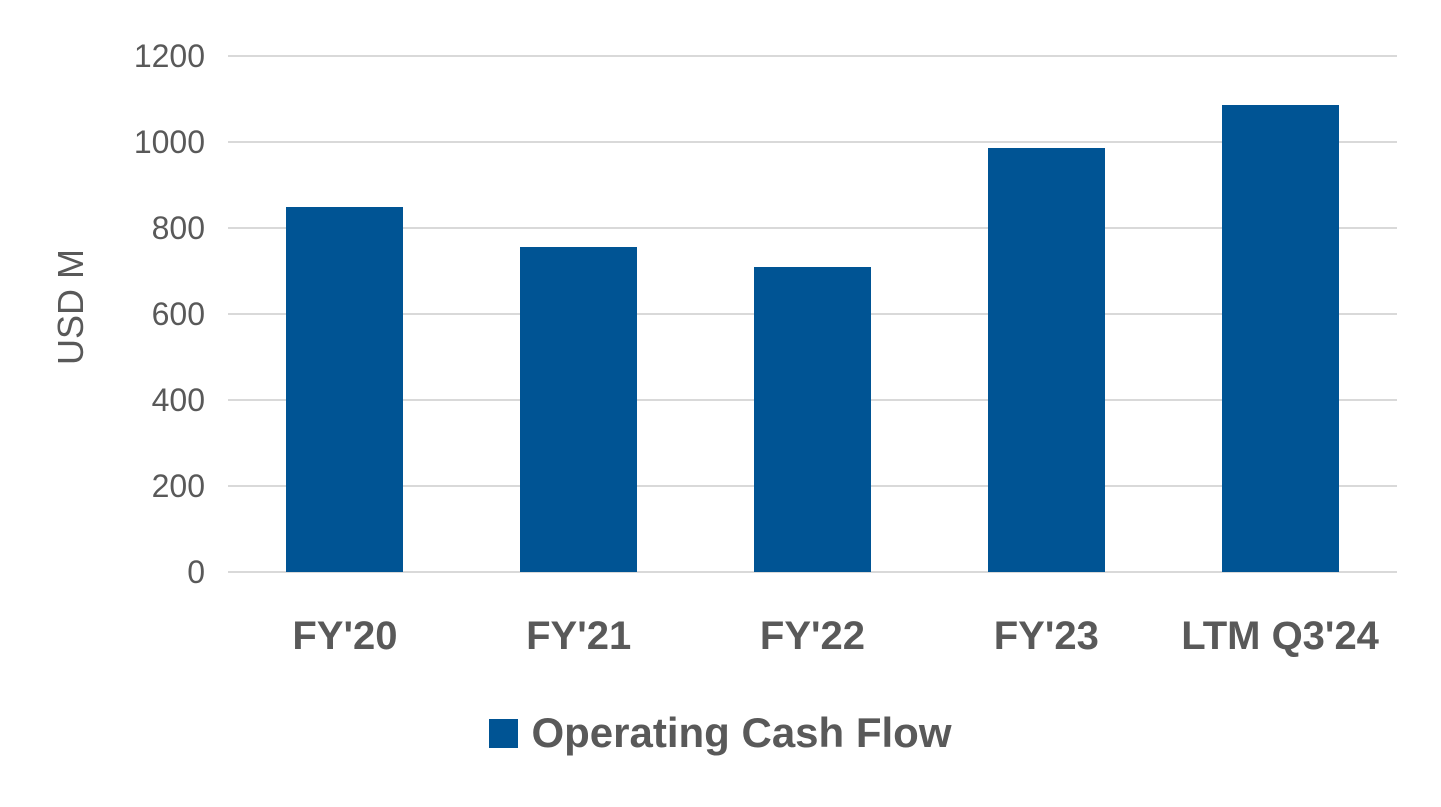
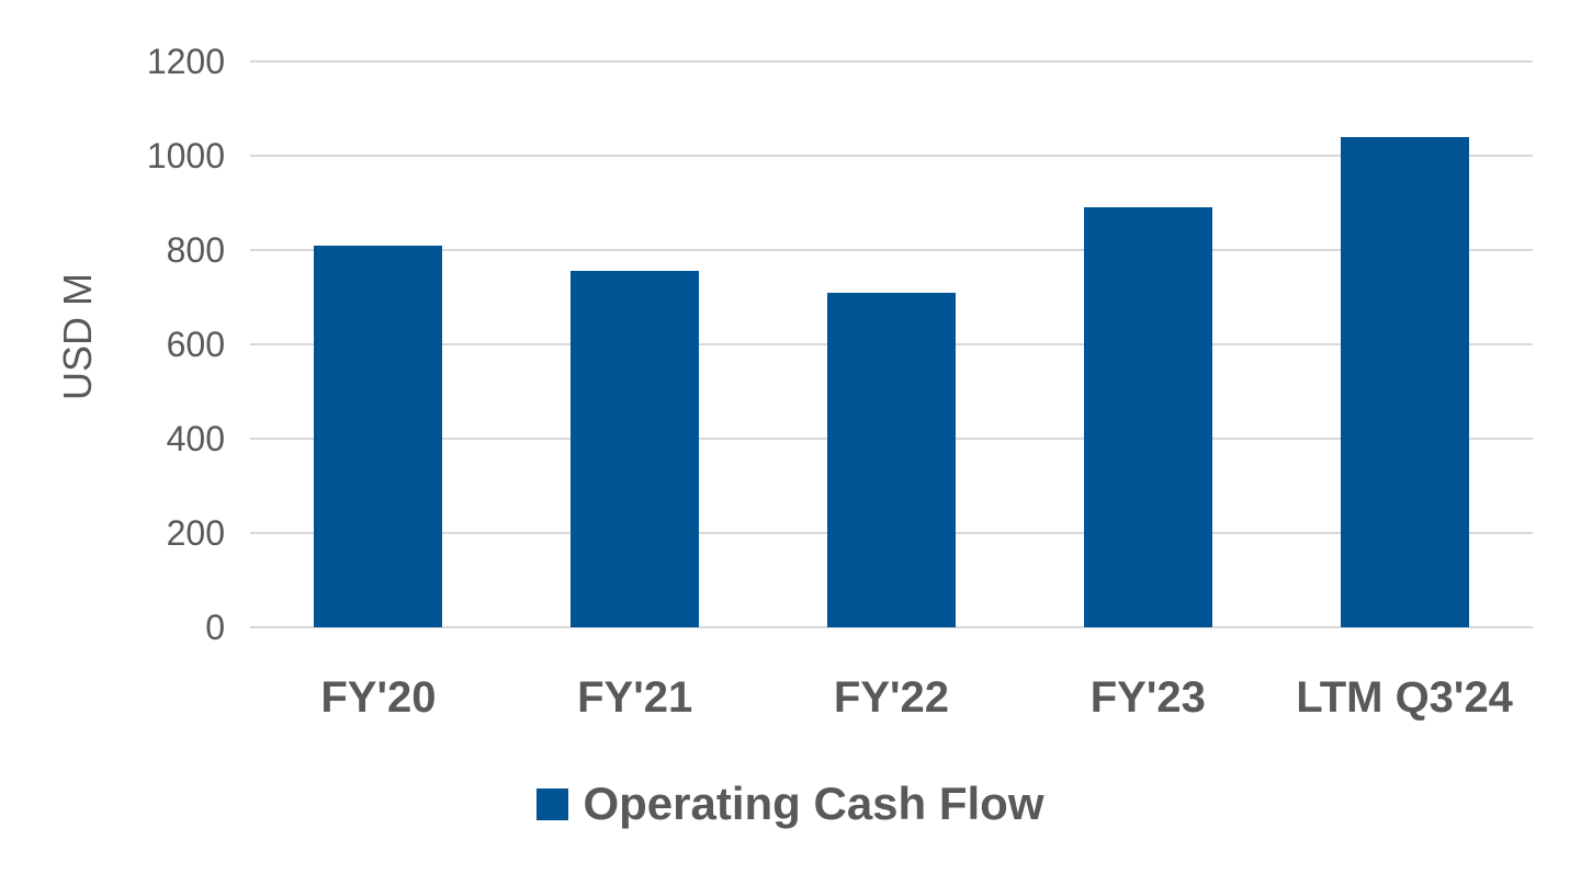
FY'20: 850 -> 810
FY'23: 980 -> 890
LTM Q3'24: 1080 -> 1040
